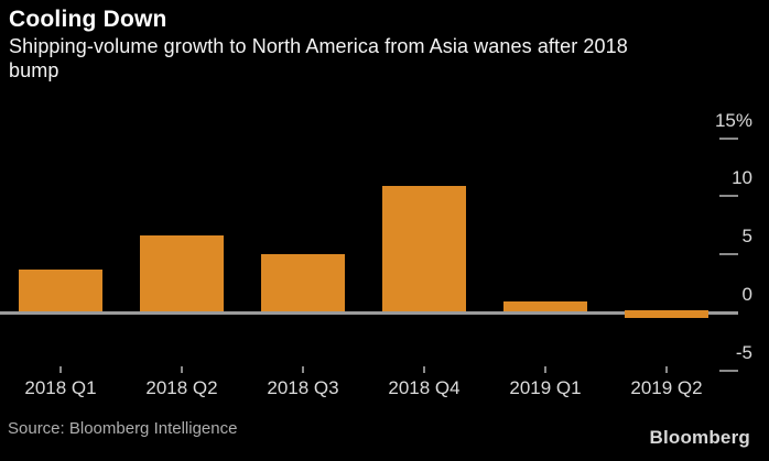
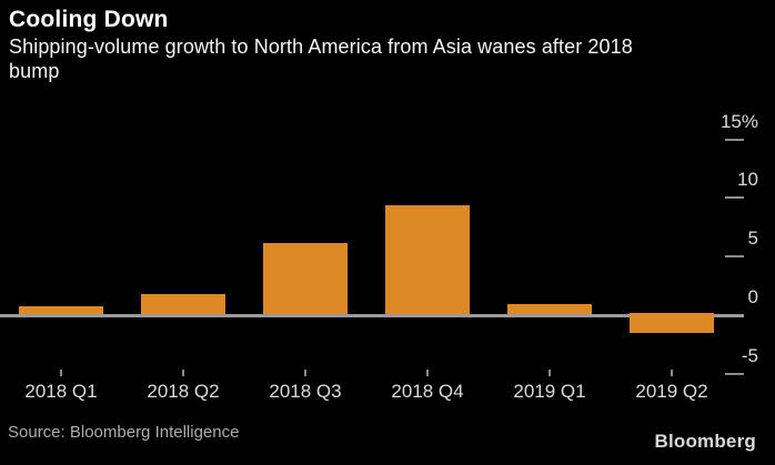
2018 Q1: 3.7% -> 0.8%
2018 Q2: 6.6% -> 1.8%
2018 Q3: 5.0% -> 6.2%
2018 Q4: 10.9% -> 9.4%
2019 Q2: -0.5% -> -1.5%
